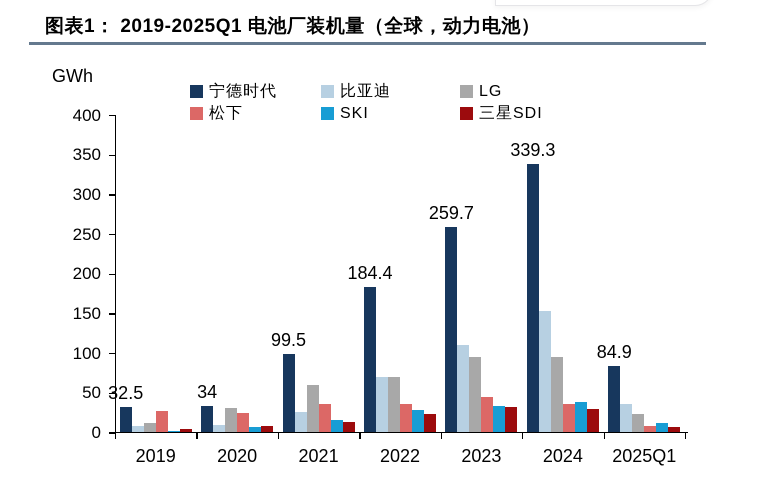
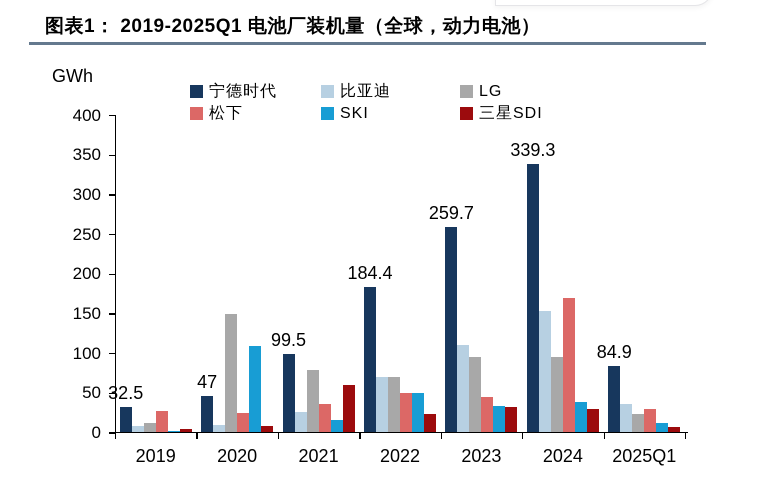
宁德时代/2020: 34 -> 47
LG/2020: 30 -> 150
SKI/2020: 10 -> 110
LG/2021: 60 -> 80
三星SDI/2021: 10 -> 60
松下/2022: 40 -> 50
SKI/2022: 30 -> 50
松下/2024: 40 -> 170
松下/2025Q1: 10 -> 30
